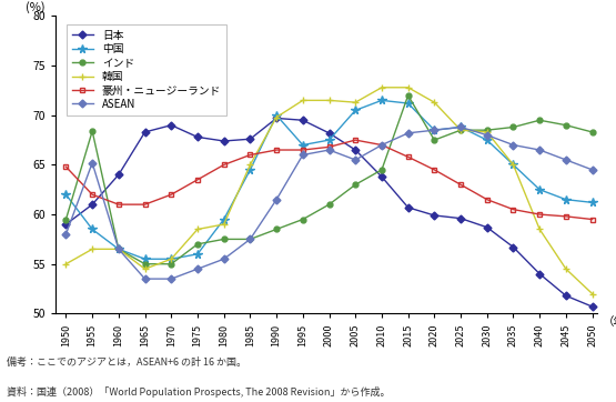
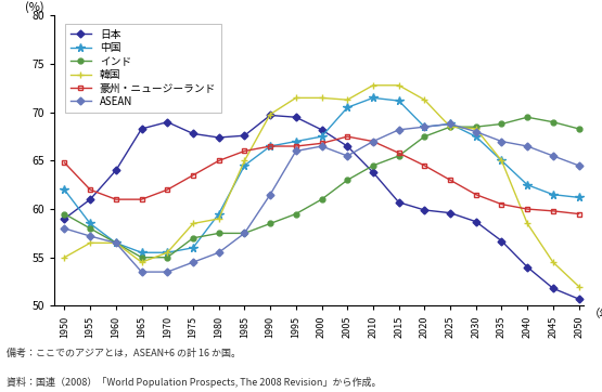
インド/1955: 68.4 -> 58.0
ASEAN/1955: 65.2 -> 57.2
中国/1990: 70.0 -> 66.5
インド/2015: 72.0 -> 65.5
